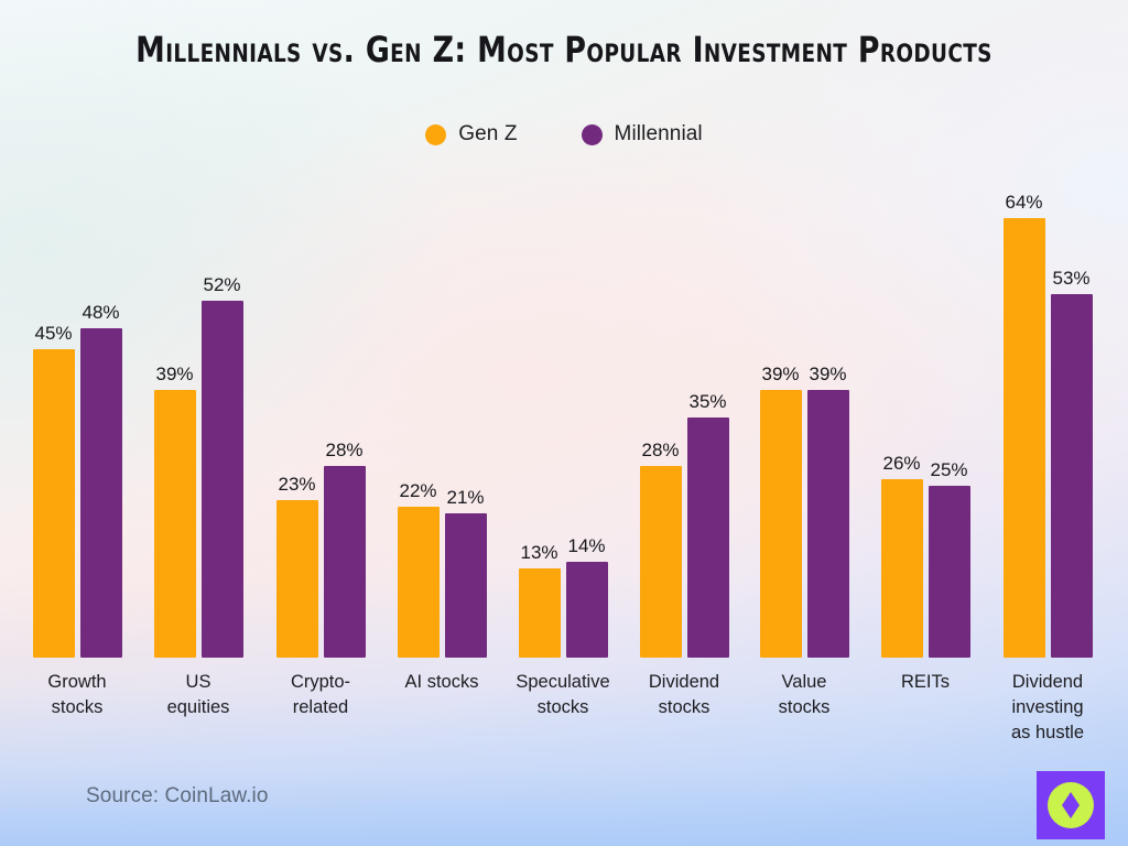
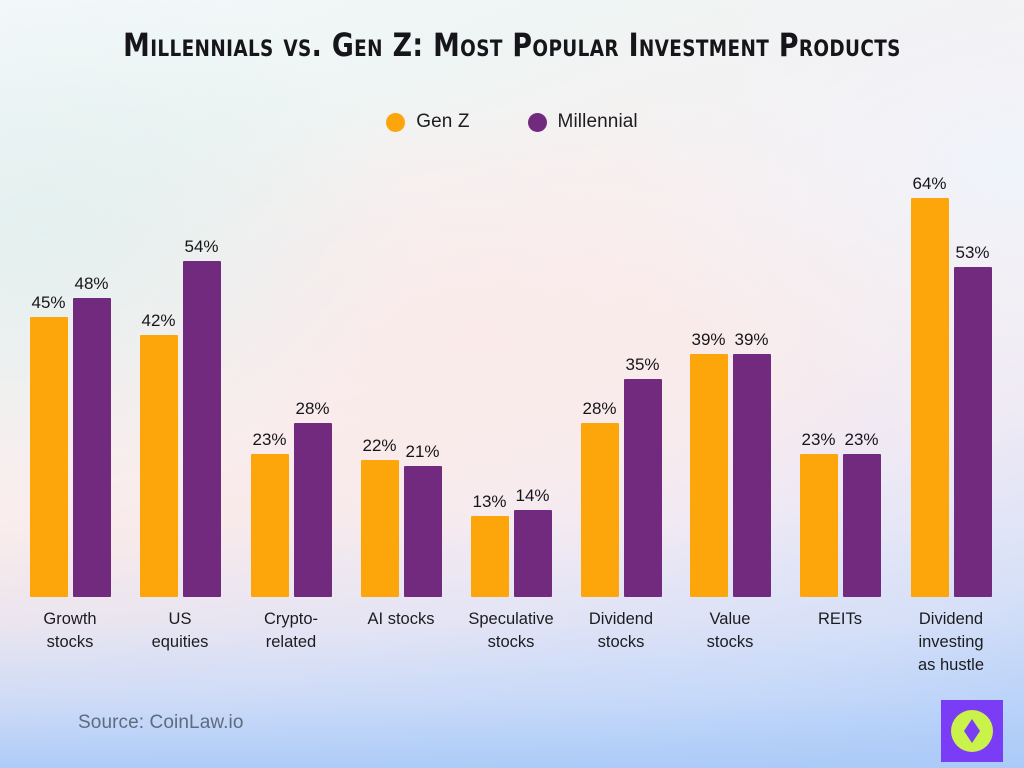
Gen Z/US equities: 39% -> 42%
Millennial/US equities: 52% -> 54%
Gen Z/REITs: 26% -> 23%
Millennial/REITs: 25% -> 23%
